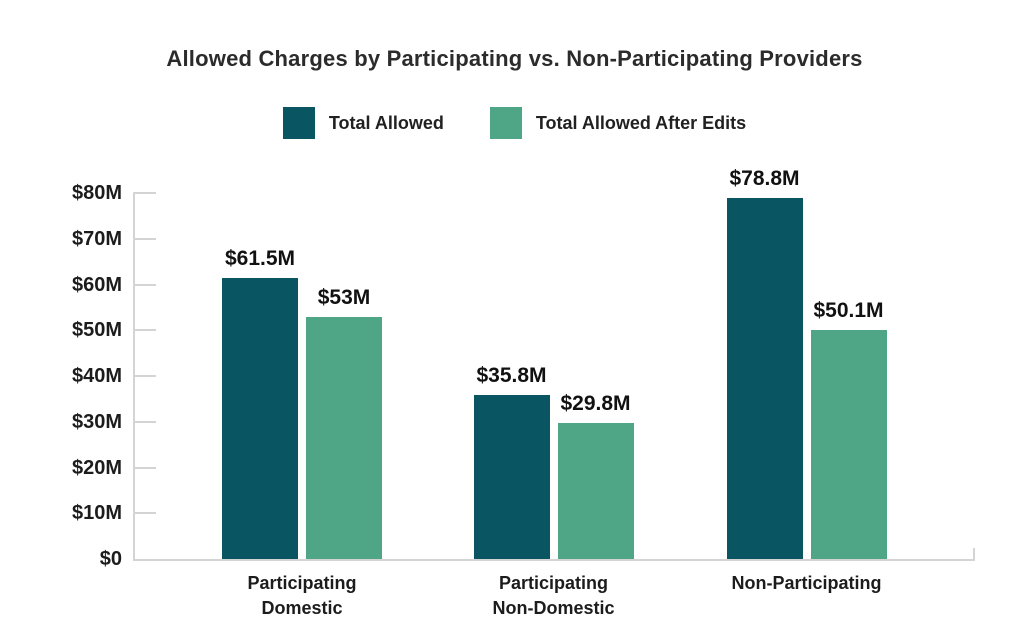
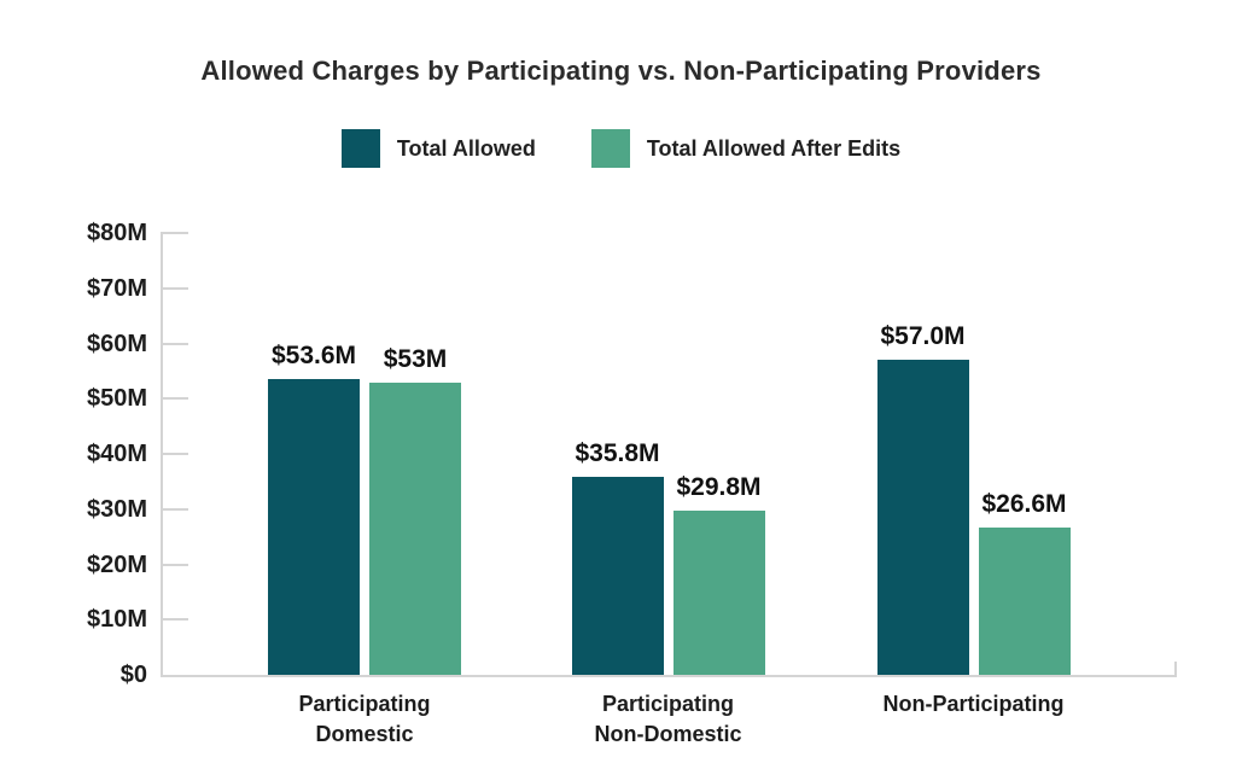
Total Allowed/Participating Domestic: $61.5M -> $53.6M
Total Allowed/Non-Participating: $78.8M -> $57.0M
Total Allowed After Edits/Non-Participating: $50.1M -> $26.6M
